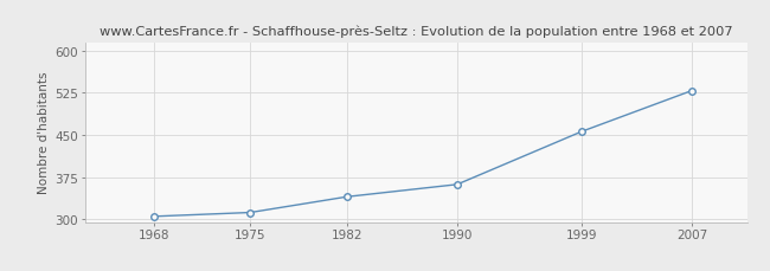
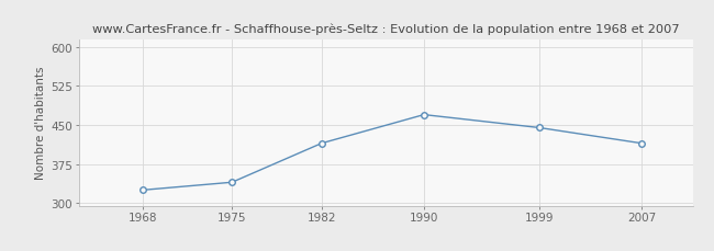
1968: 305 -> 325
1975: 312 -> 340
1982: 340 -> 415
1990: 362 -> 470
1999: 456 -> 445
2007: 529 -> 415
